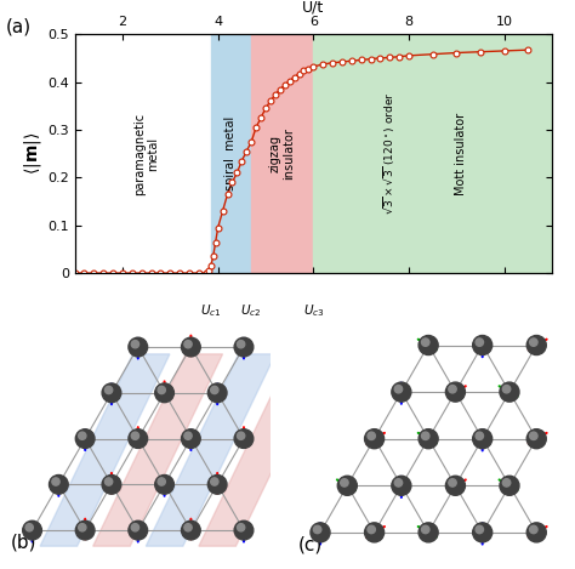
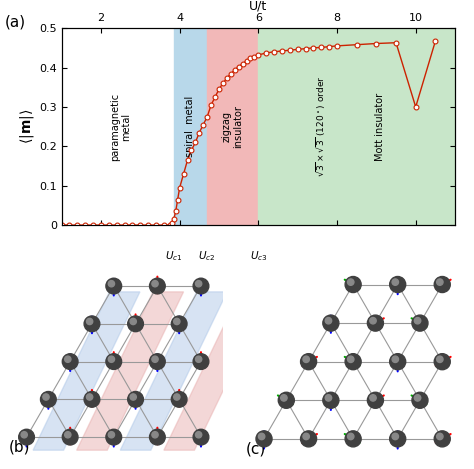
10: 0.465 -> 0.300
